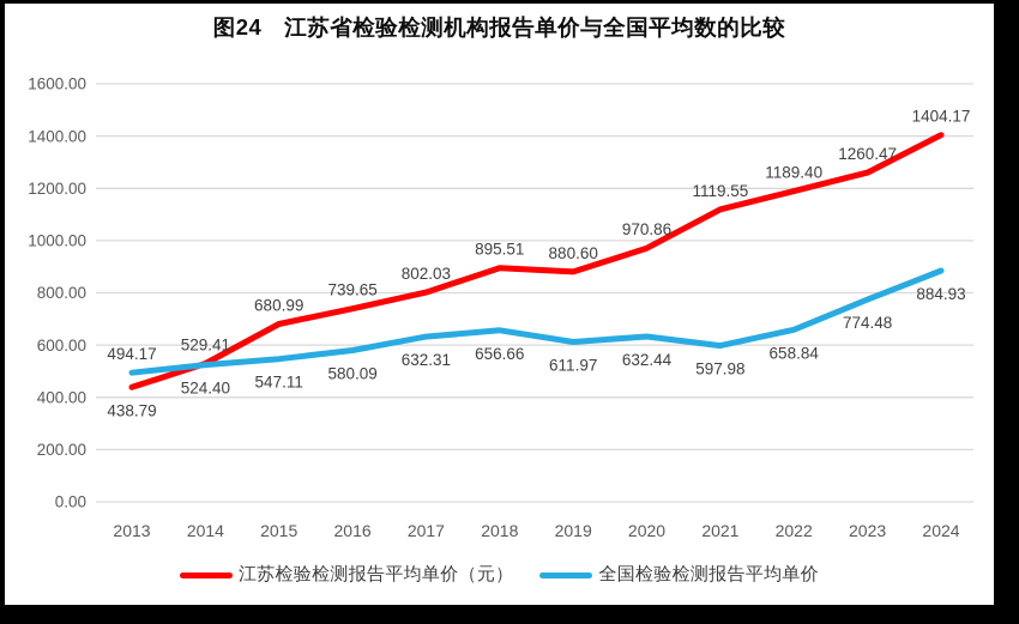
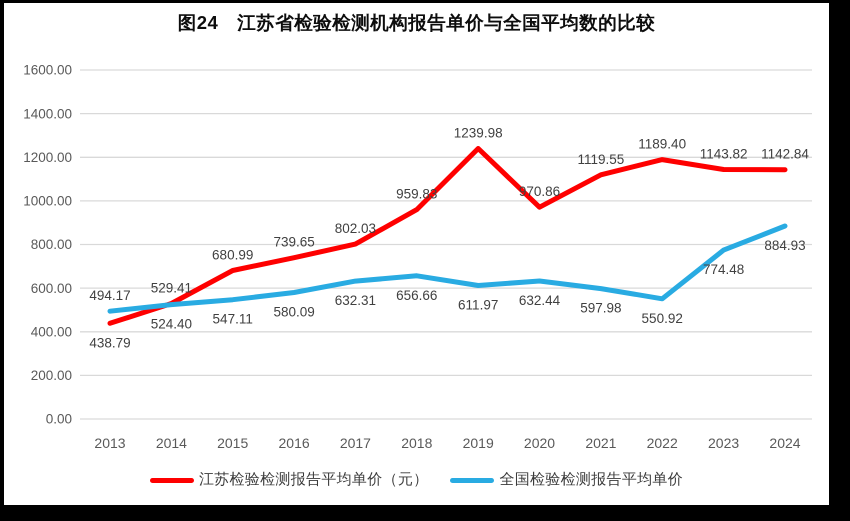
江苏检验检测报告平均单价（元）/2018: 895.51 -> 959.83
江苏检验检测报告平均单价（元）/2019: 880.60 -> 1239.98
全国检验检测报告平均单价/2022: 658.84 -> 550.92
江苏检验检测报告平均单价（元）/2023: 1260.47 -> 1143.82
江苏检验检测报告平均单价（元）/2024: 1404.17 -> 1142.84
